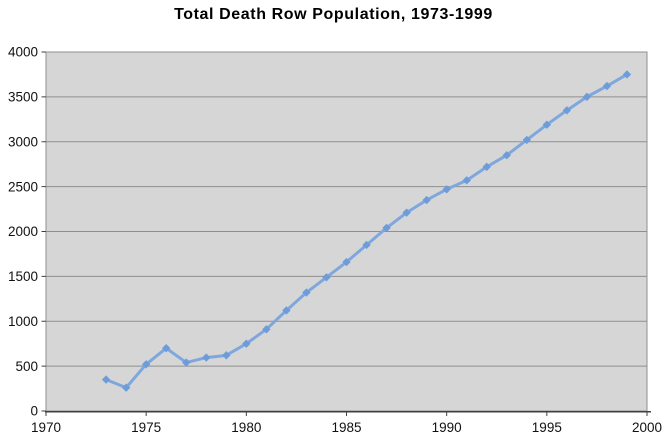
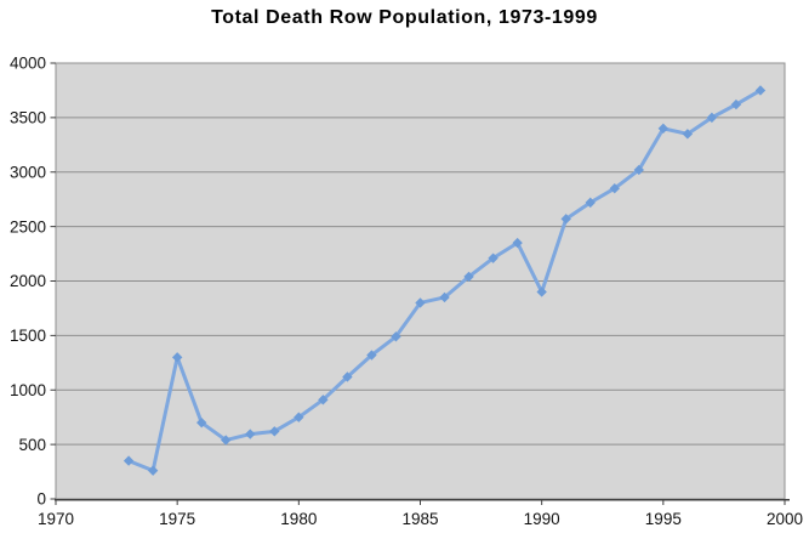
1975: 500 -> 1300
1985: 1700 -> 1800
1990: 2500 -> 1900
1995: 3200 -> 3400
